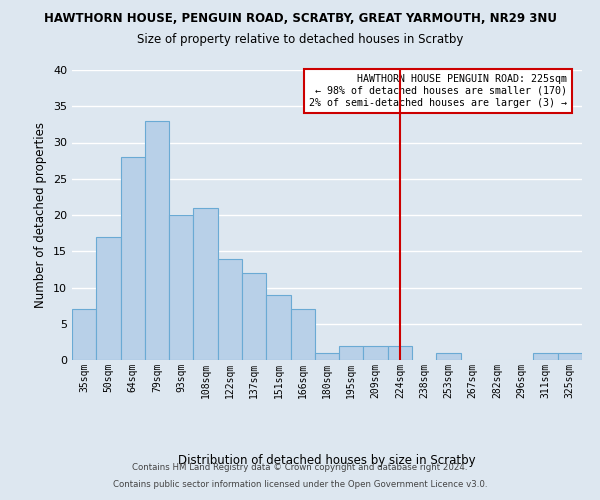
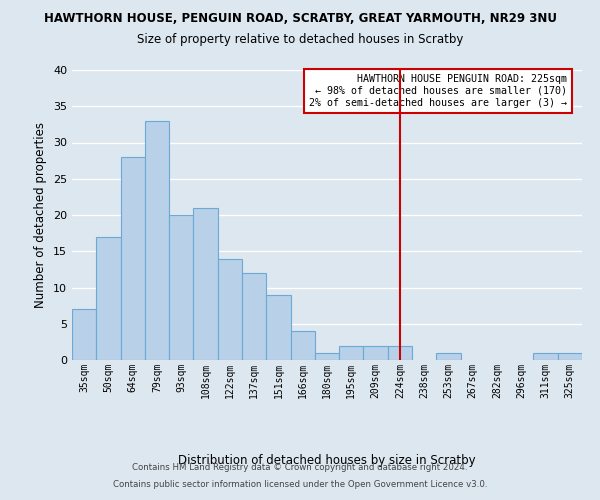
166sqm: 7 -> 4
